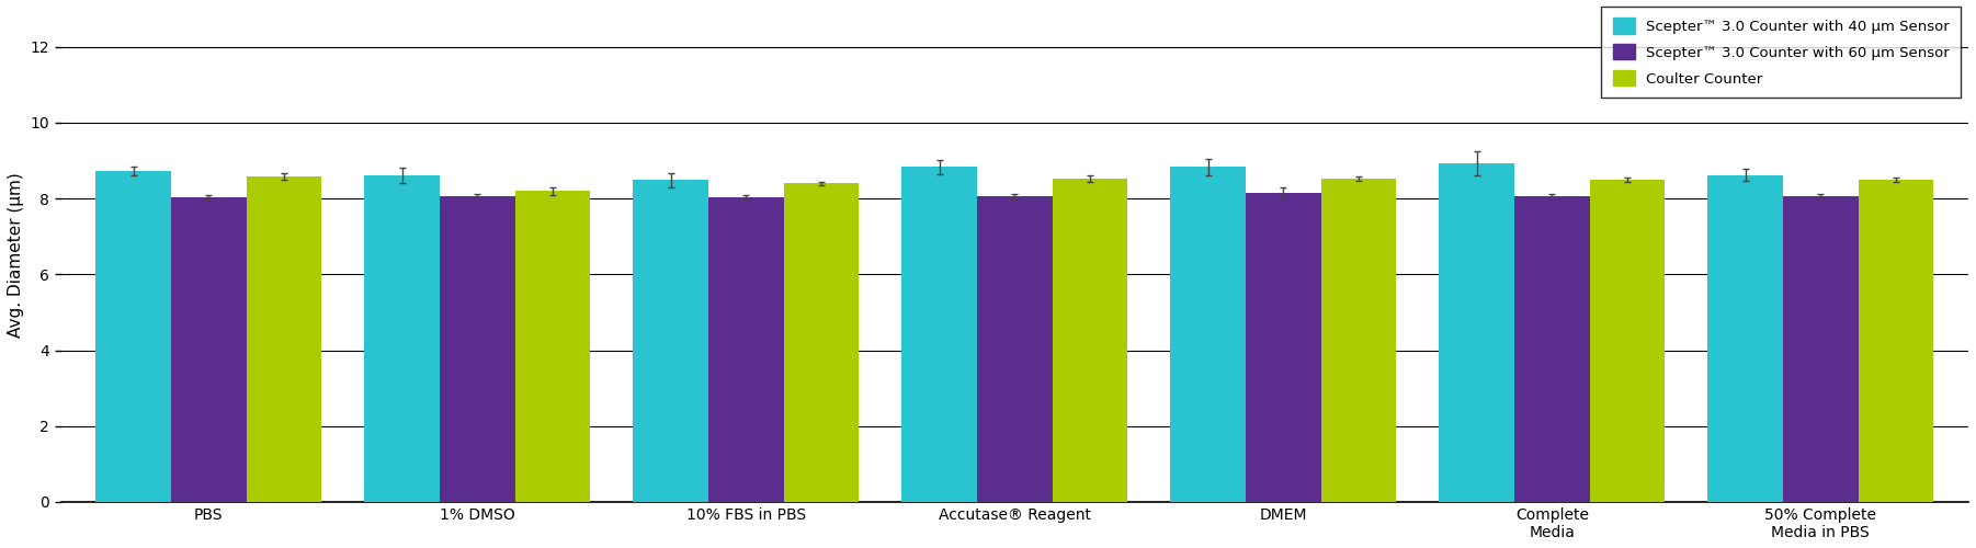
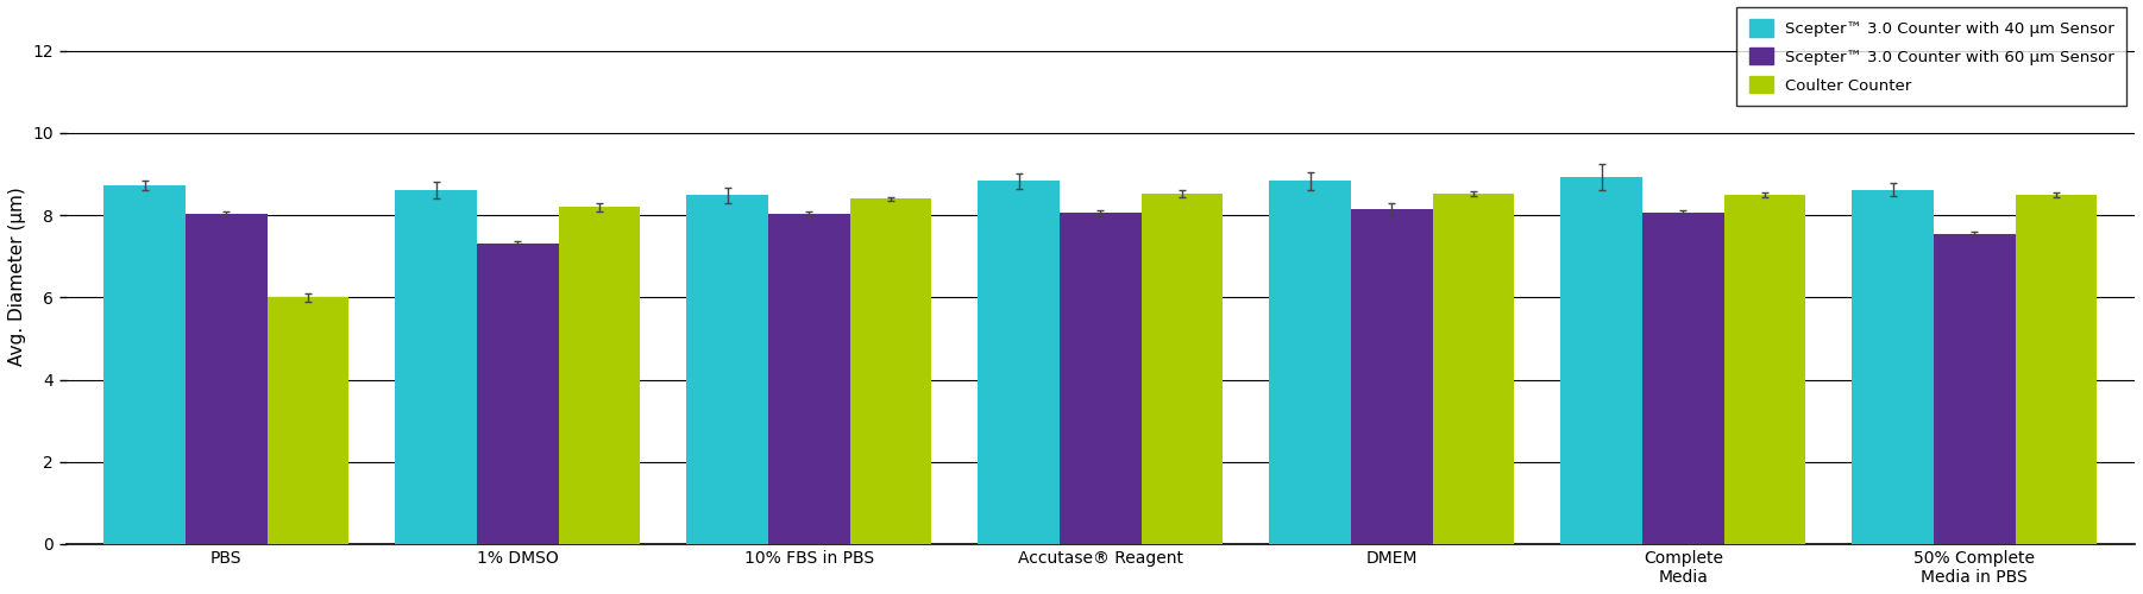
Coulter Counter/PBS: 8.58 -> 6.00
Scepter™ 3.0 Counter with 60 μm Sensor/1% DMSO: 8.05 -> 7.30
Scepter™ 3.0 Counter with 60 μm Sensor/50% Complete Media in PBS: 8.05 -> 7.55
